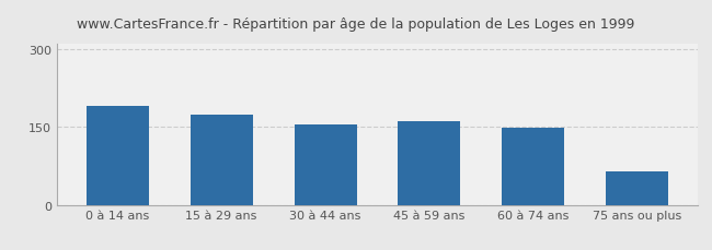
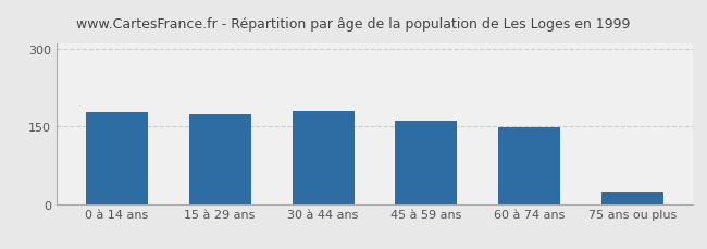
0 à 14 ans: 190 -> 178
30 à 44 ans: 155 -> 180
75 ans ou plus: 65 -> 22
